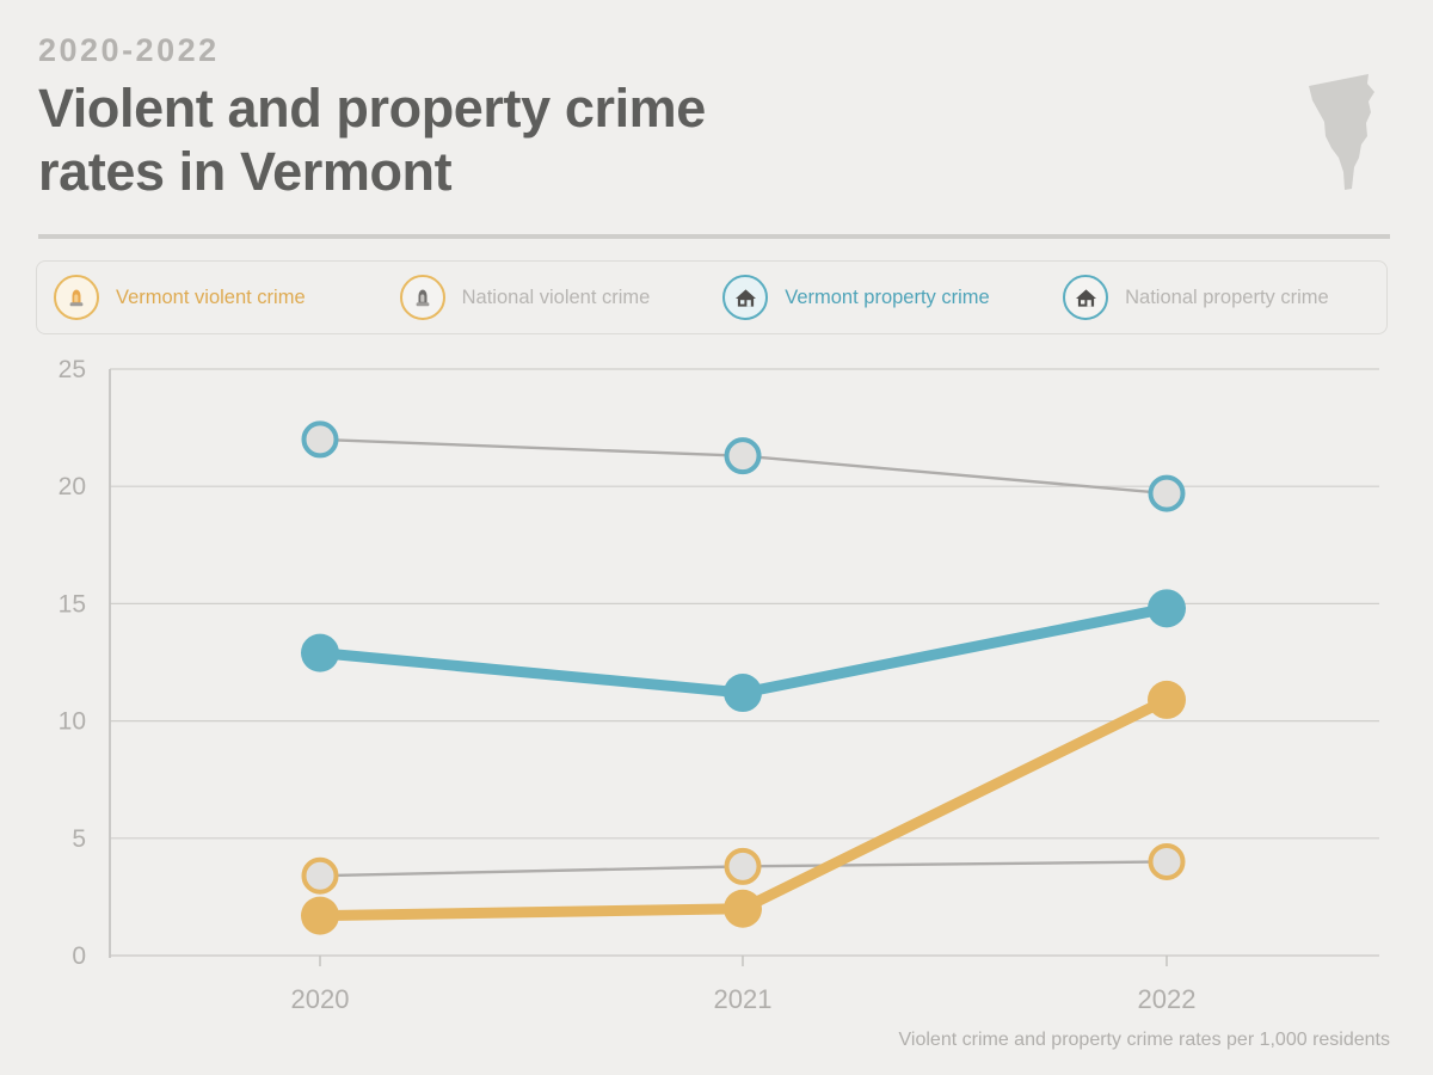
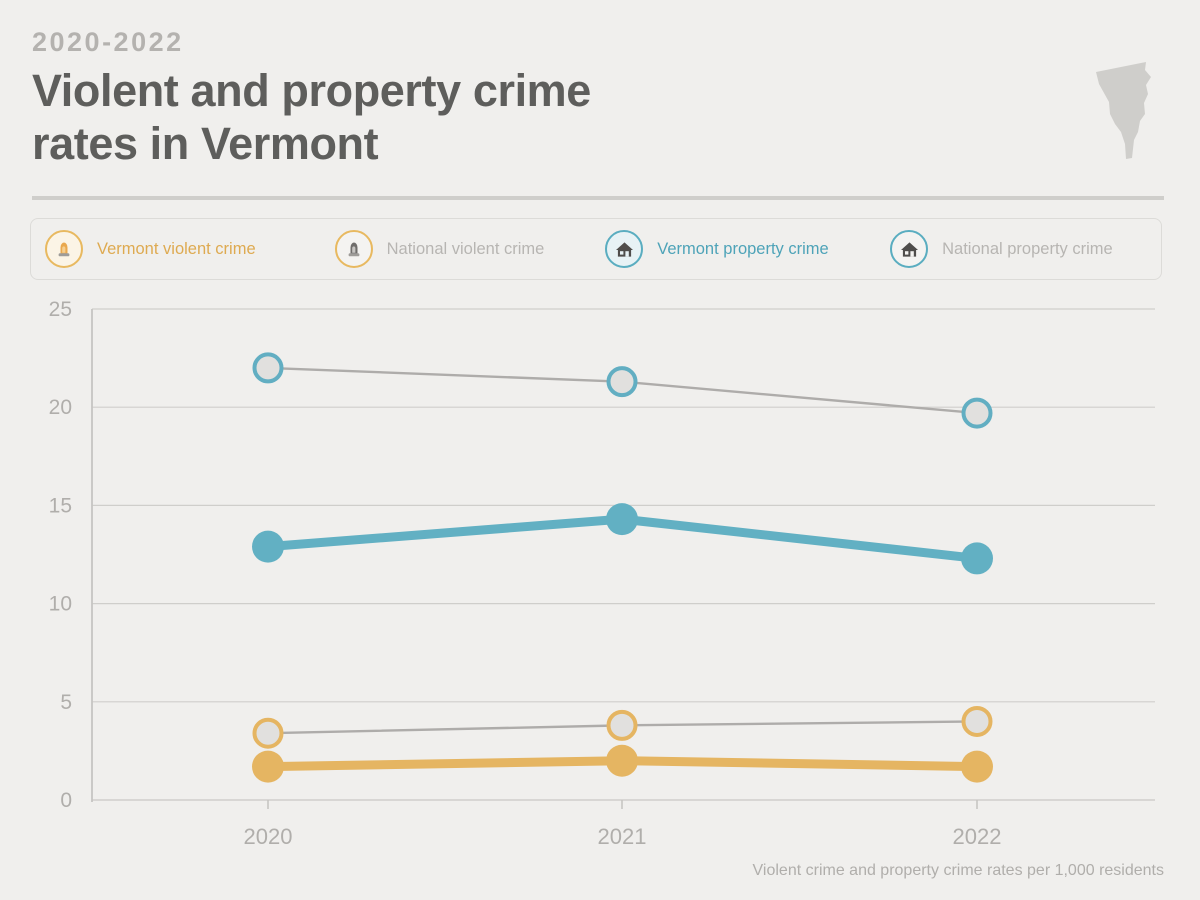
Vermont property crime/2021: 11.2 -> 14.3
Vermont violent crime/2022: 10.9 -> 1.7
Vermont property crime/2022: 14.8 -> 12.3
